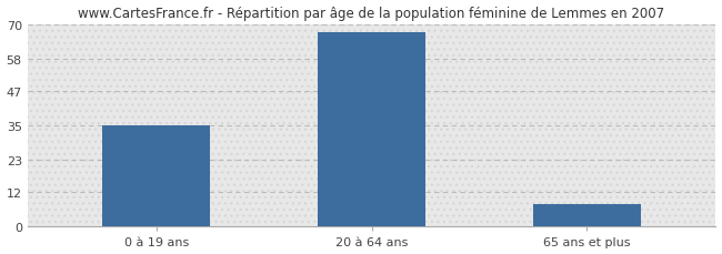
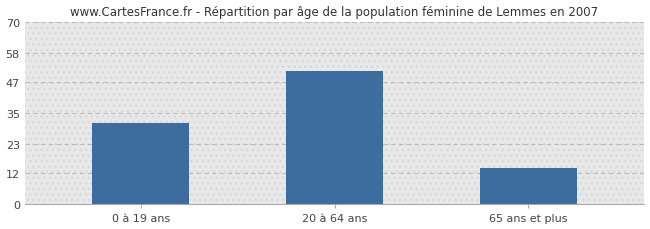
0 à 19 ans: 35 -> 31
20 à 64 ans: 67 -> 51
65 ans et plus: 8 -> 14
